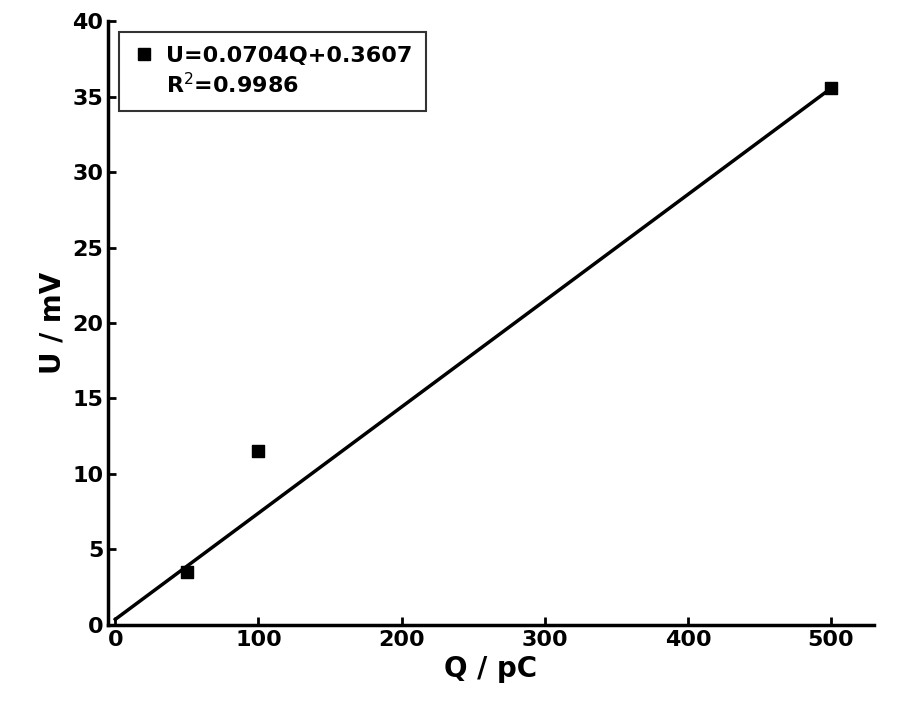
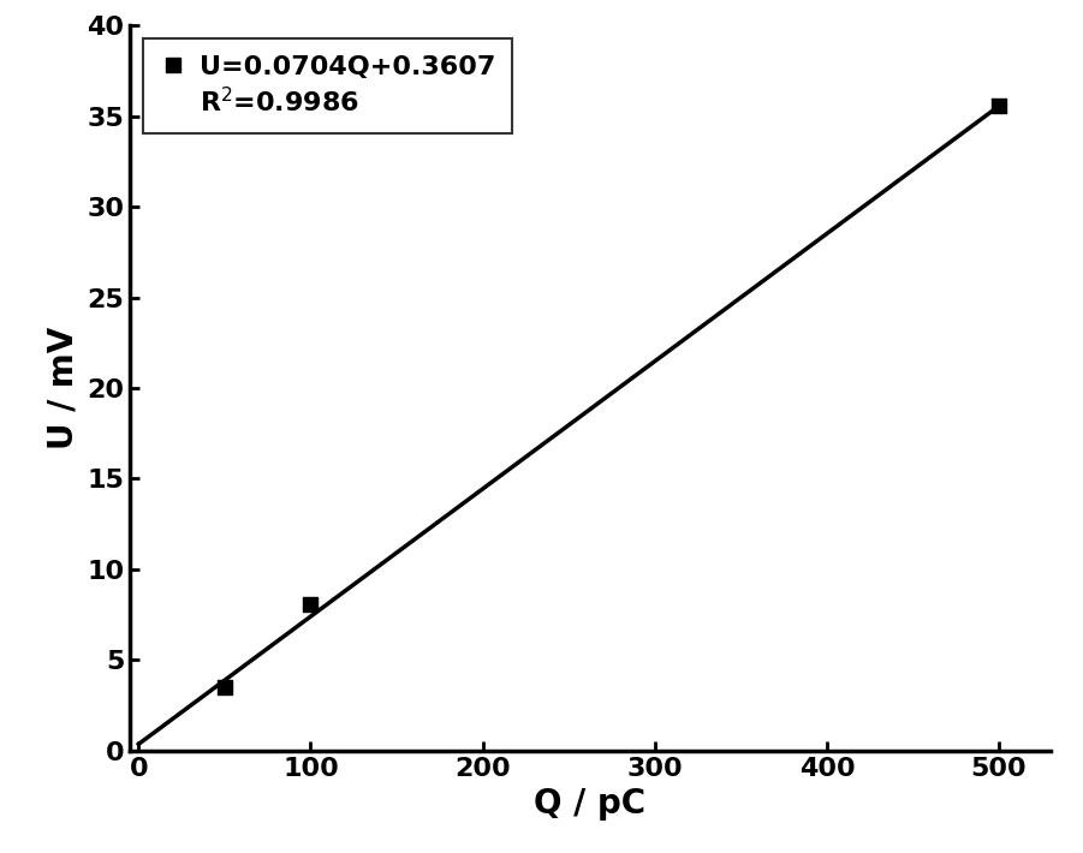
100: 11.5 -> 8.1
